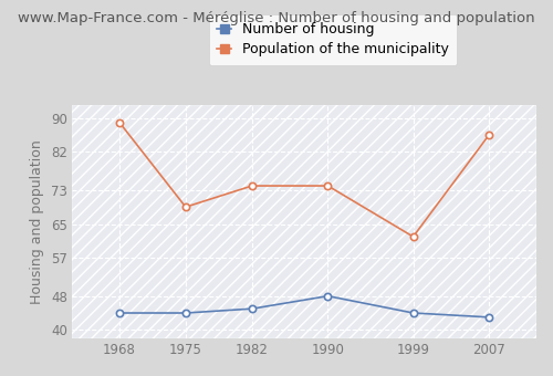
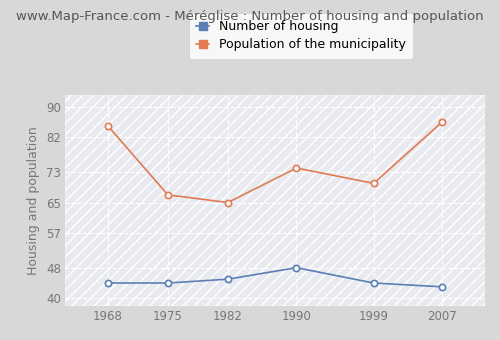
Population of the municipality/1968: 89 -> 85
Population of the municipality/1975: 69 -> 67
Population of the municipality/1982: 74 -> 65
Population of the municipality/1999: 62 -> 70
